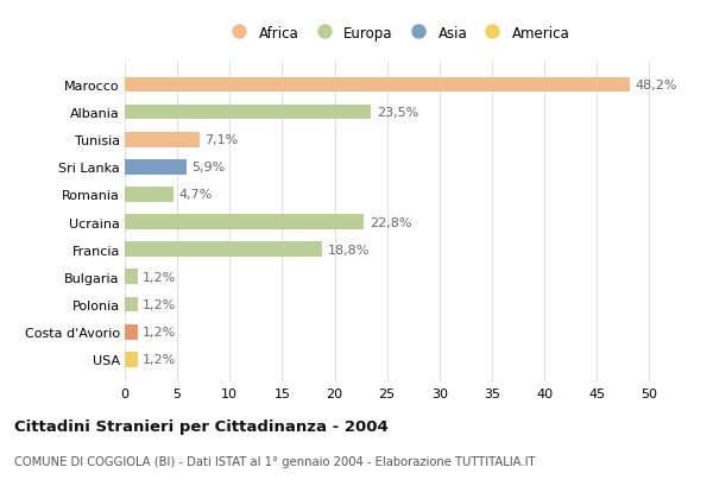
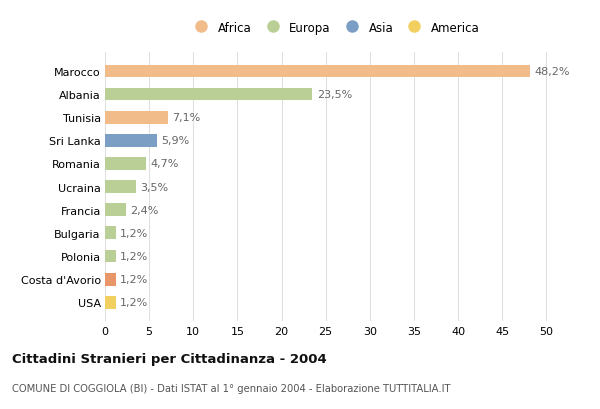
Ucraina: 22,8% -> 3,5%
Francia: 18,8% -> 2,4%
